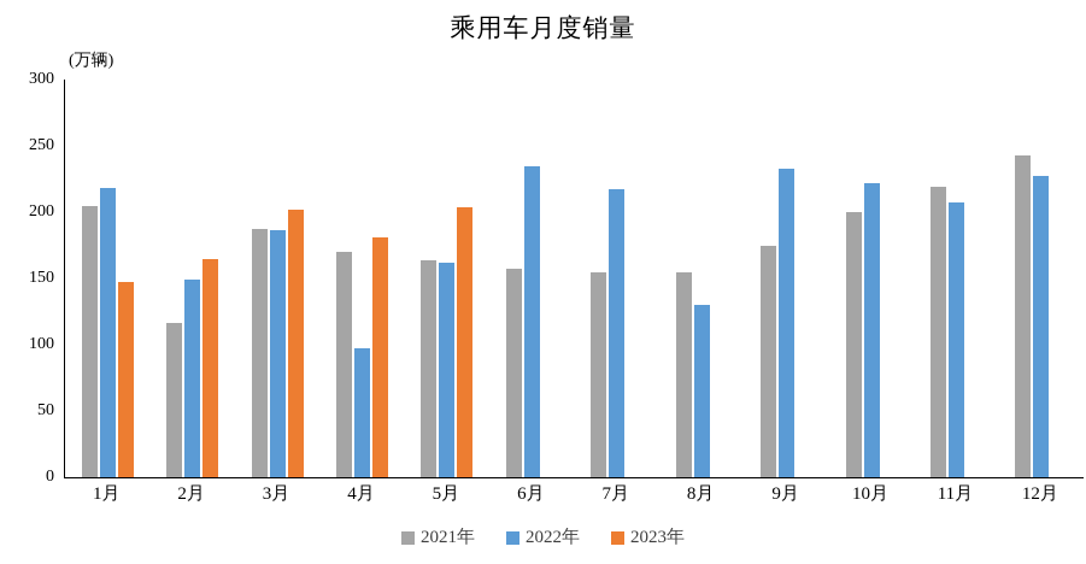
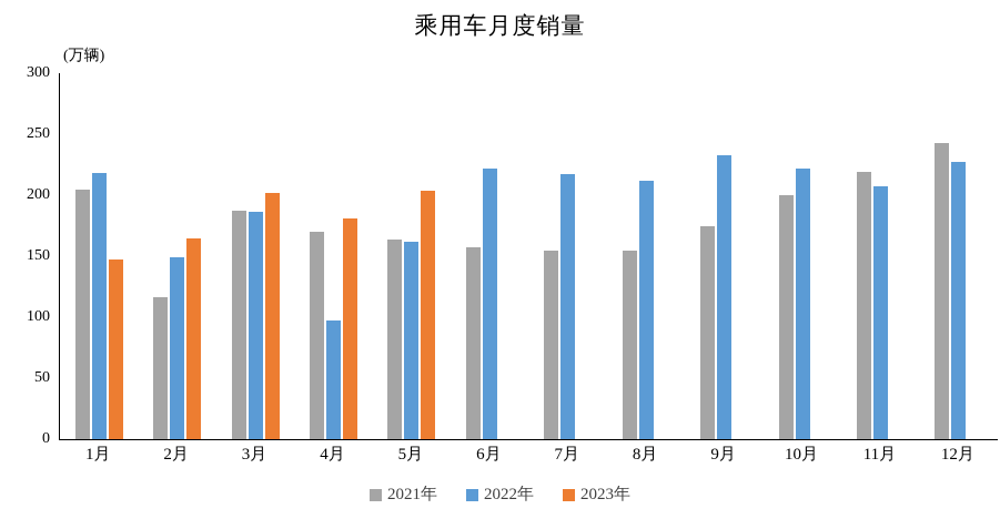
2022年/6月: 235 -> 222
2022年/8月: 130 -> 212
